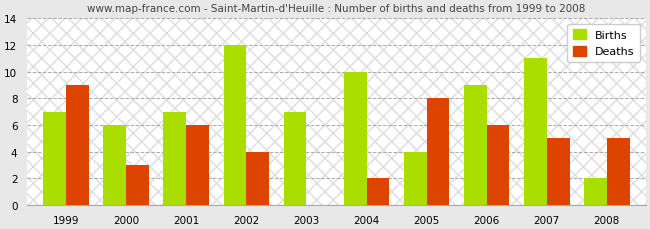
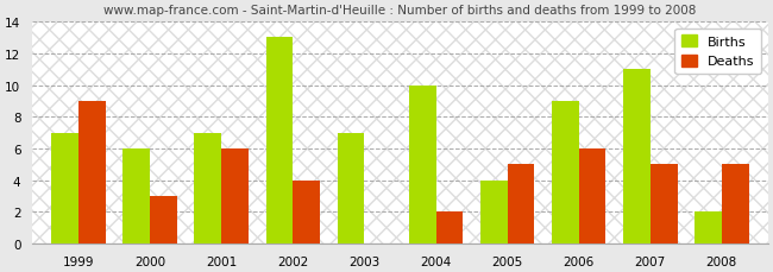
Births/2002: 12 -> 13
Deaths/2005: 8 -> 5
